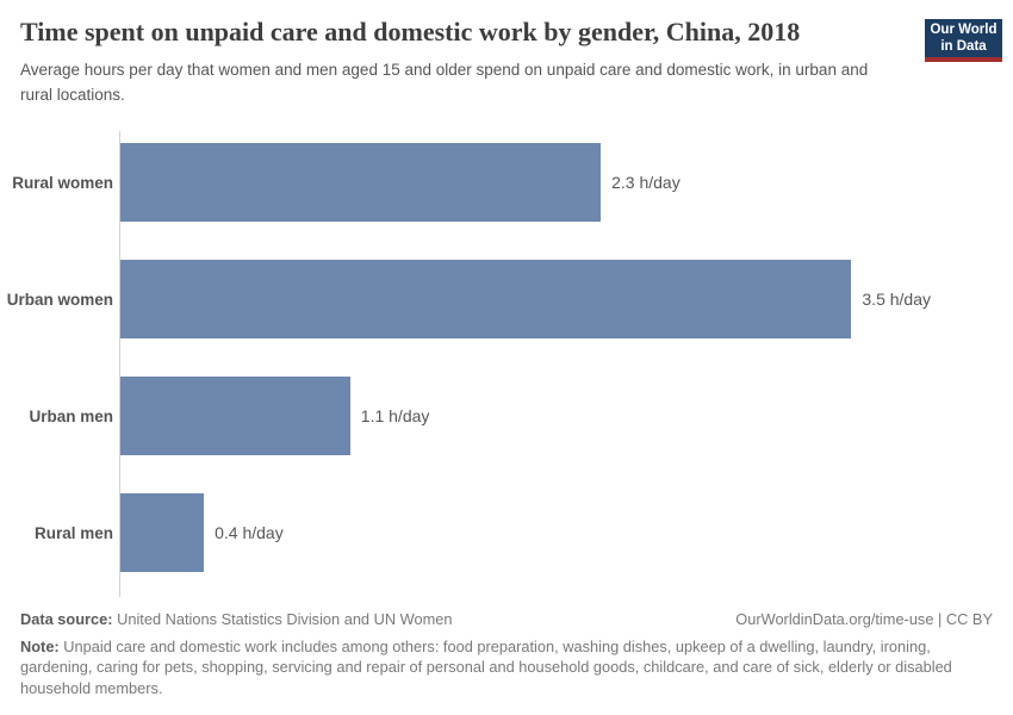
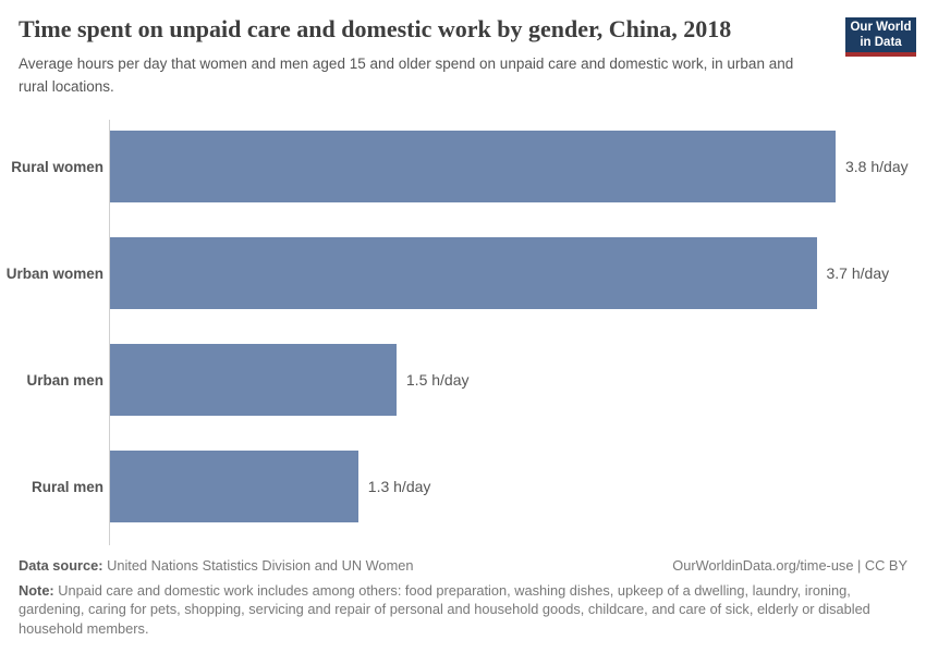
Rural women: 2.3 -> 3.8
Urban women: 3.5 -> 3.7
Urban men: 1.1 -> 1.5
Rural men: 0.4 -> 1.3
